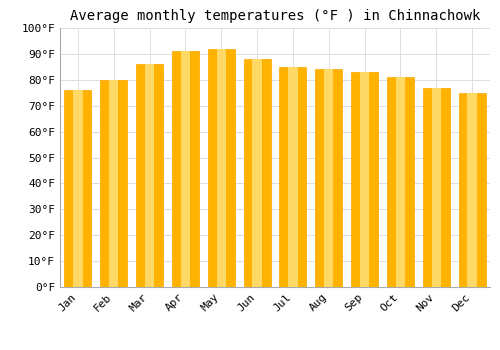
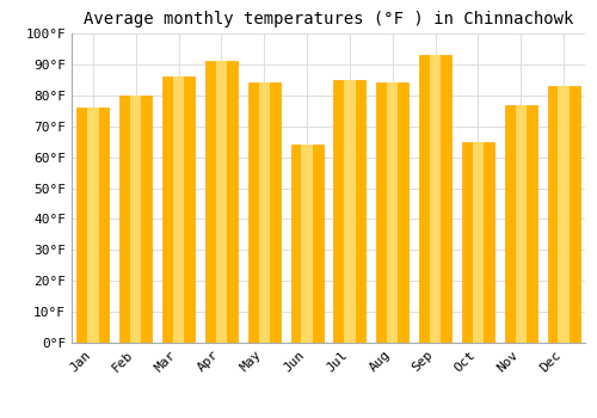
May: 92°F -> 84°F
Jun: 88°F -> 64°F
Sep: 83°F -> 93°F
Oct: 81°F -> 65°F
Dec: 75°F -> 83°F
